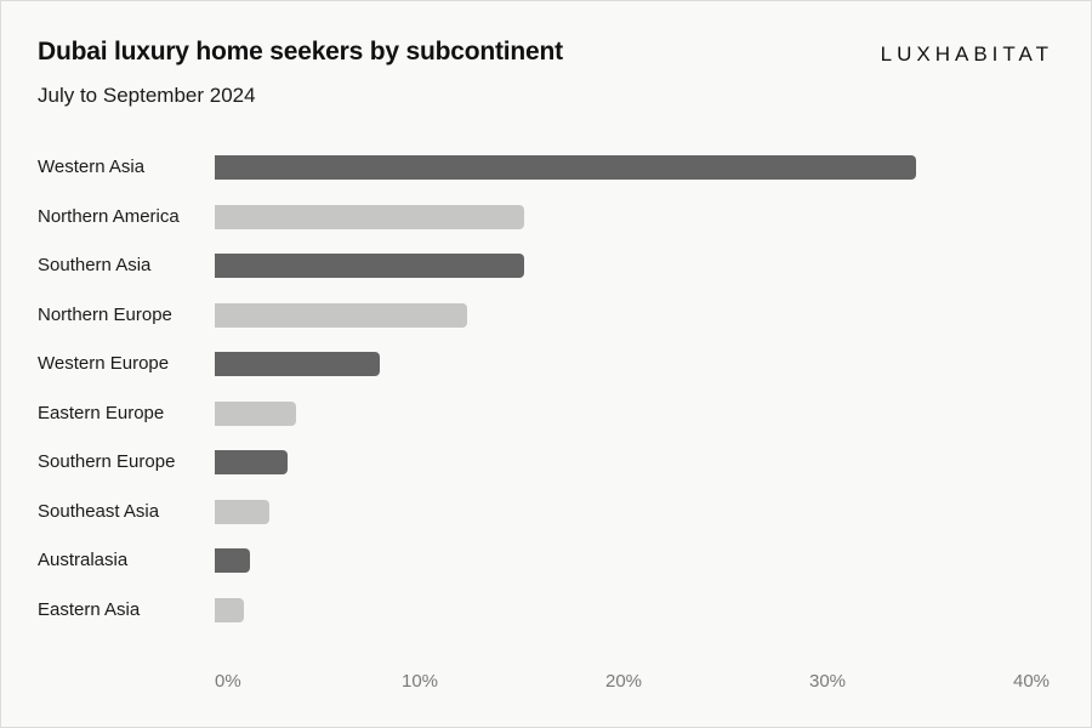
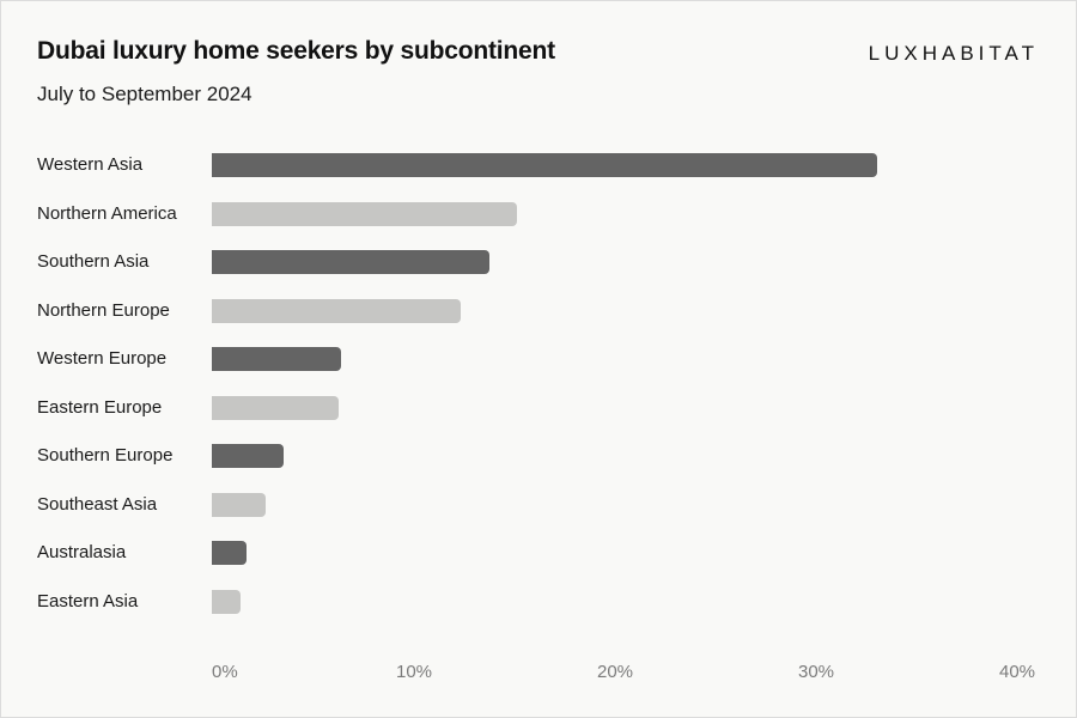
Western Asia: 34.4% -> 33.1%
Southern Asia: 15.2% -> 13.8%
Western Europe: 8.1% -> 6.4%
Eastern Europe: 4.0% -> 6.3%
